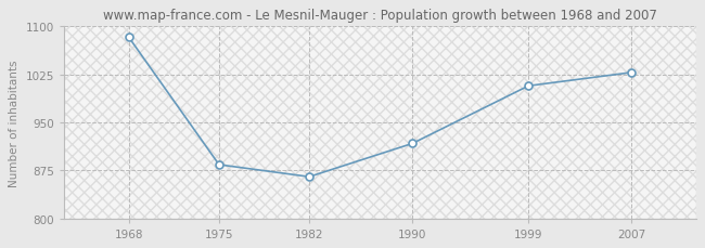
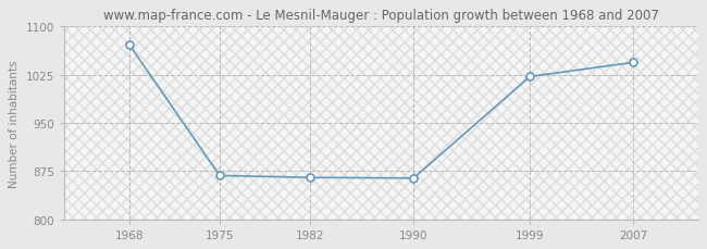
1968: 1083 -> 1072
1975: 884 -> 868
1990: 917 -> 864
1999: 1007 -> 1022
2007: 1028 -> 1044
